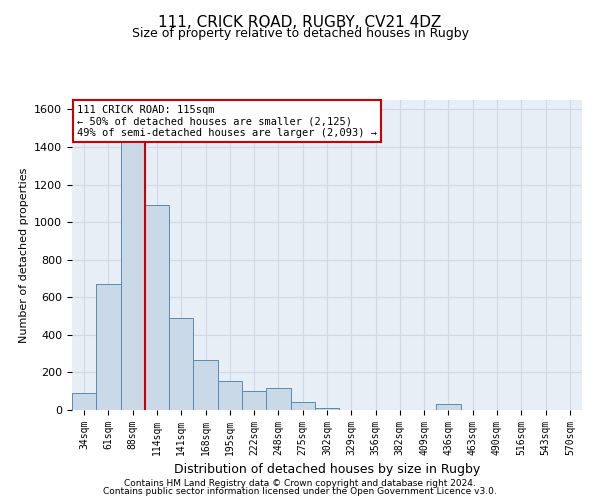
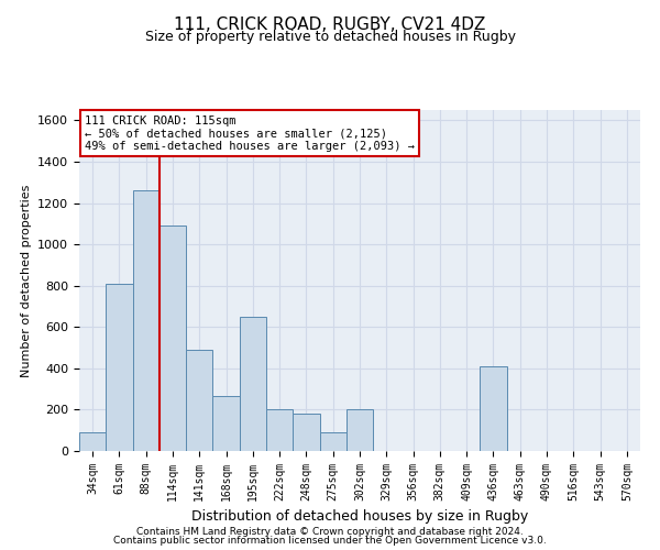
61sqm: 670 -> 810
88sqm: 1430 -> 1260
195sqm: 160 -> 650
222sqm: 100 -> 200
248sqm: 120 -> 180
275sqm: 40 -> 90
302sqm: 10 -> 200
436sqm: 30 -> 410
